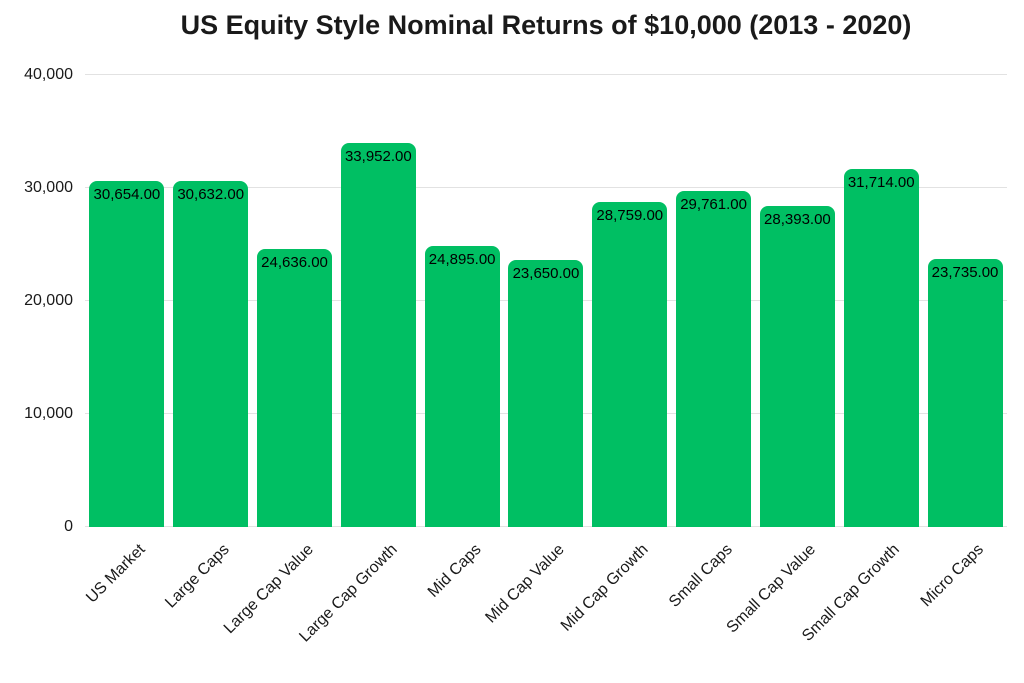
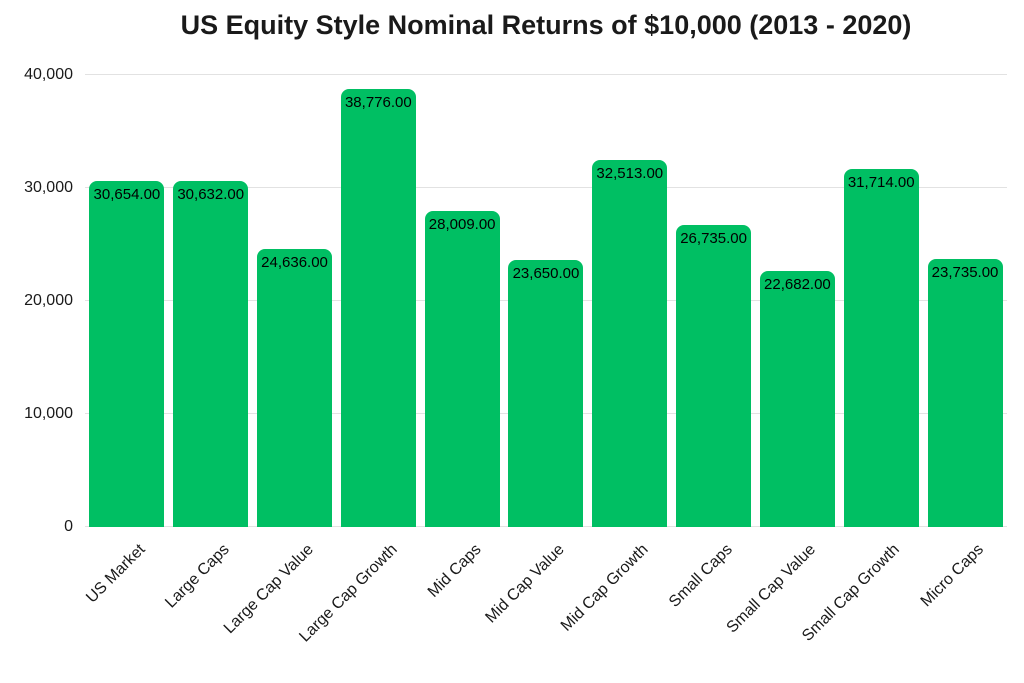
Large Cap Growth: 33,952.00 -> 38,776.00
Mid Caps: 24,895.00 -> 28,009.00
Mid Cap Growth: 28,759.00 -> 32,513.00
Small Caps: 29,761.00 -> 26,735.00
Small Cap Value: 28,393.00 -> 22,682.00
